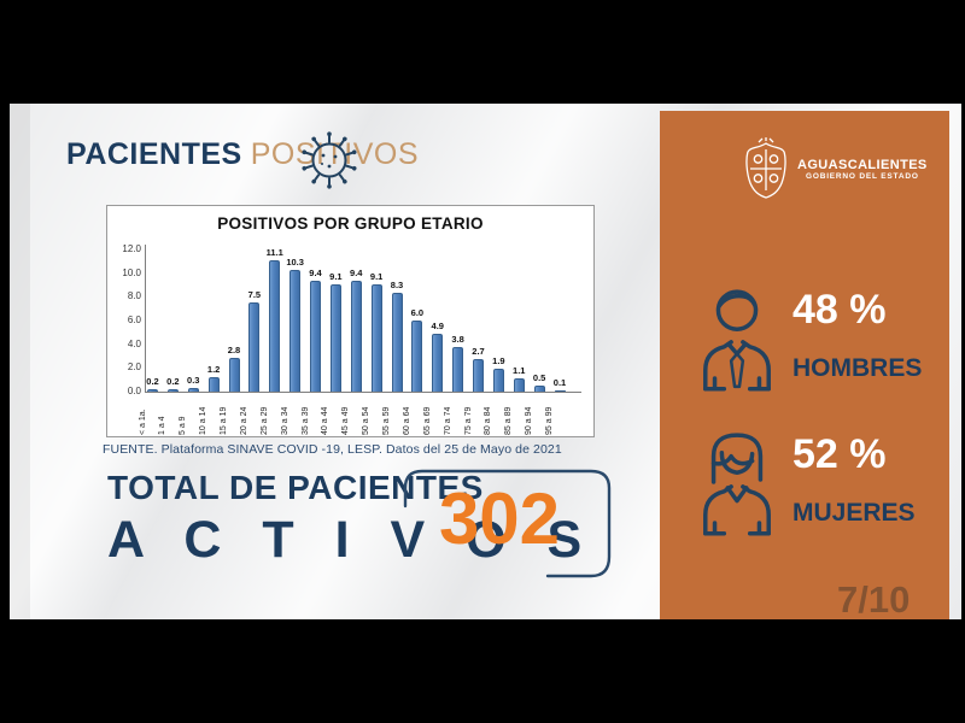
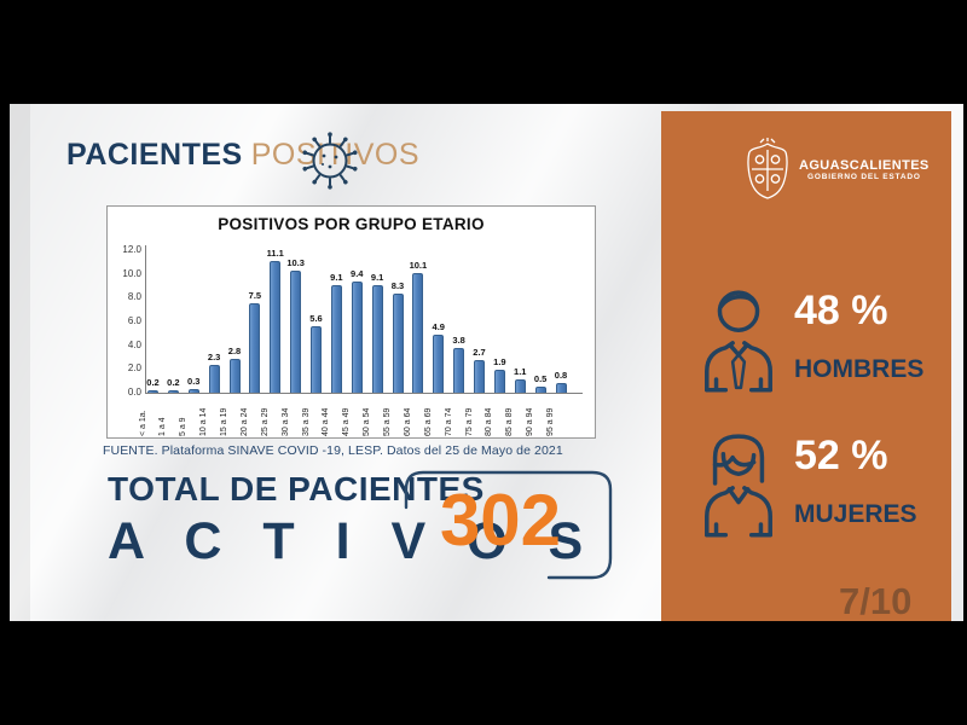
10 a 14: 1.2 -> 2.3
35 a 39: 9.4 -> 5.6
60 a 64: 6.0 -> 10.1
95 a 99: 0.1 -> 0.8
